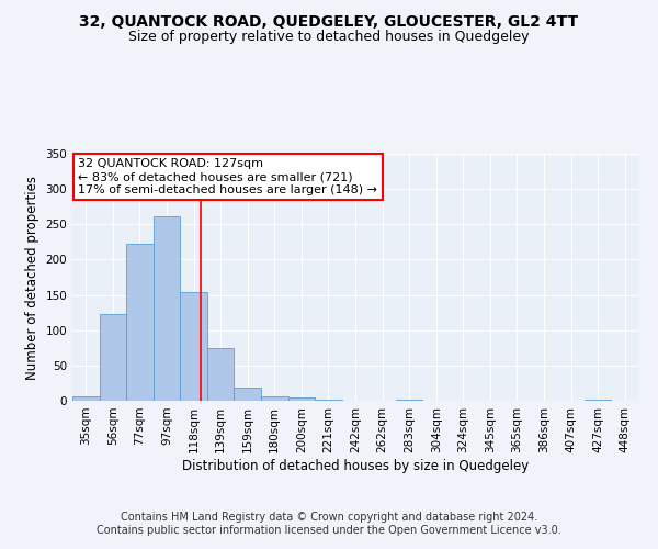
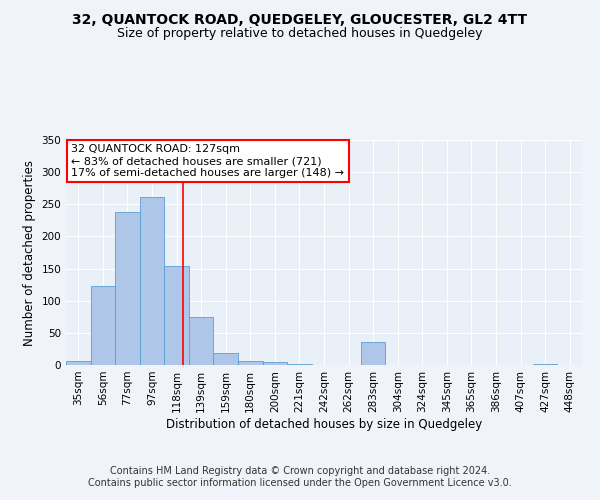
77sqm: 222 -> 238
283sqm: 2 -> 36
